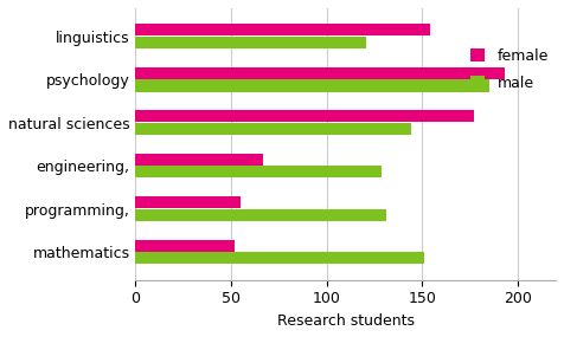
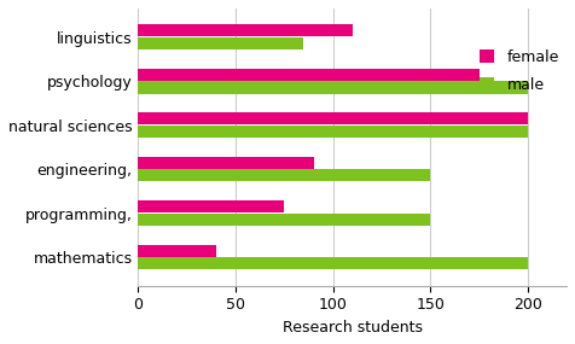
female/linguistics: 154 -> 110
male/linguistics: 121 -> 85
female/psychology: 193 -> 175
male/psychology: 185 -> 200
female/natural sciences: 177 -> 200
male/natural sciences: 144 -> 200
female/engineering,: 67 -> 90
male/engineering,: 129 -> 150
female/programming,: 55 -> 75
male/programming,: 131 -> 150
female/mathematics: 52 -> 40
male/mathematics: 151 -> 200
